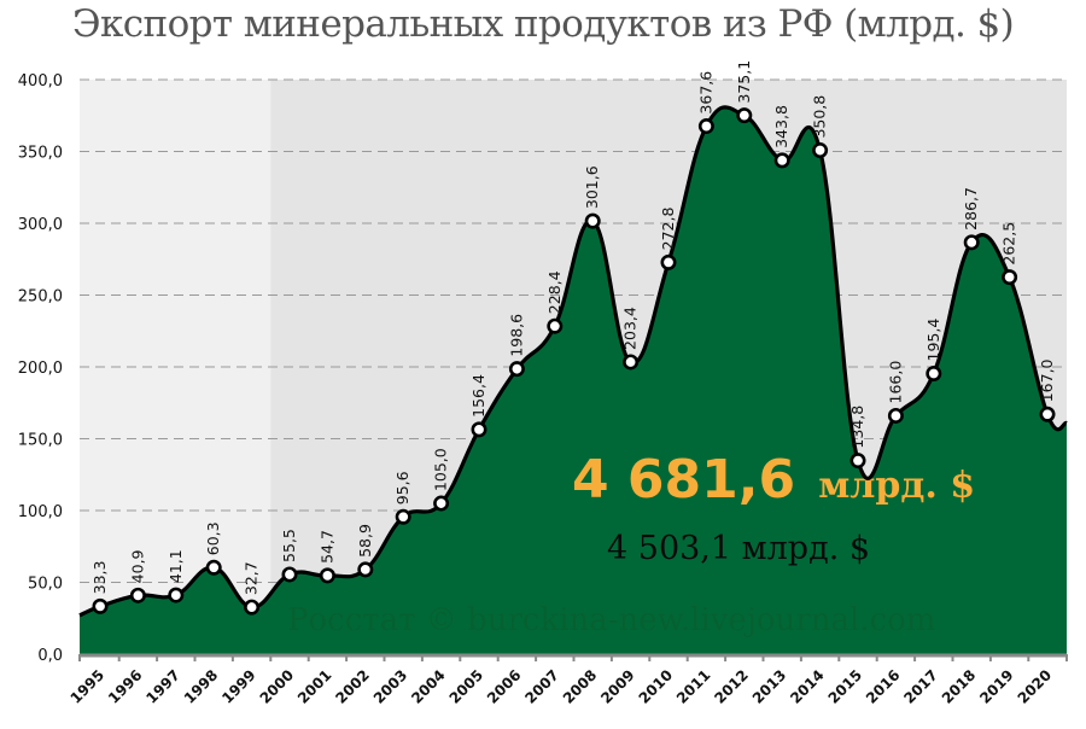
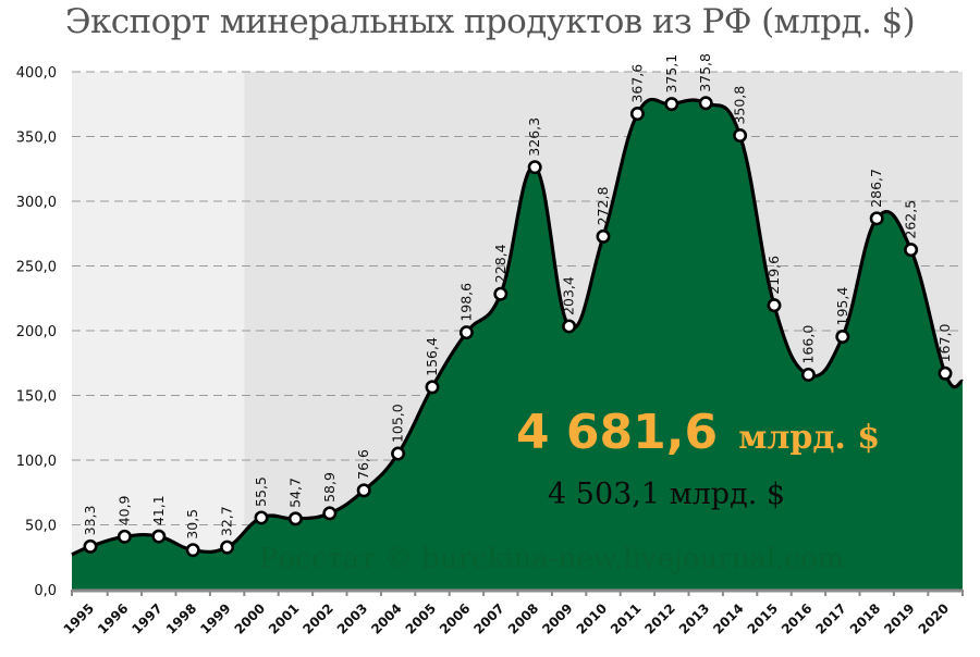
1998: 60,3 -> 30,5
2003: 95,6 -> 76,6
2008: 301,6 -> 326,3
2013: 343,8 -> 375,8
2015: 134,8 -> 219,6
